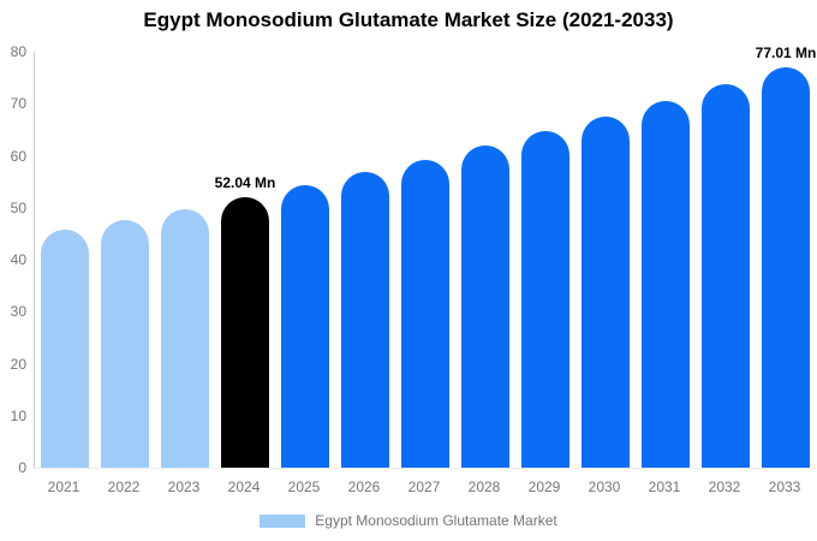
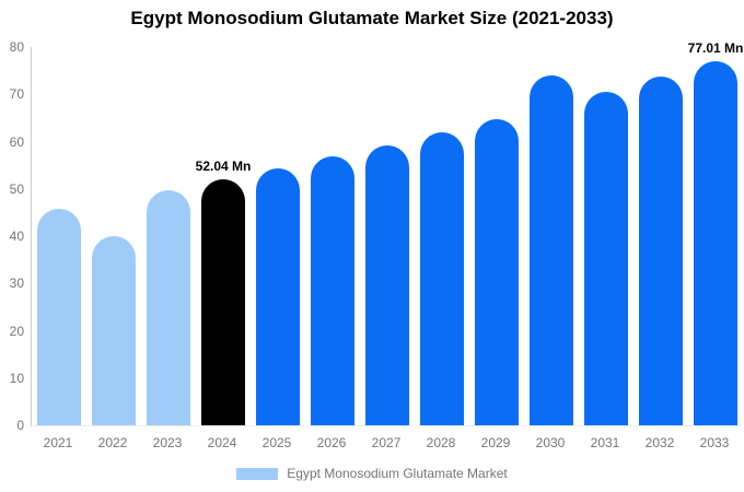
2022: 48 -> 40
2030: 68 -> 74
